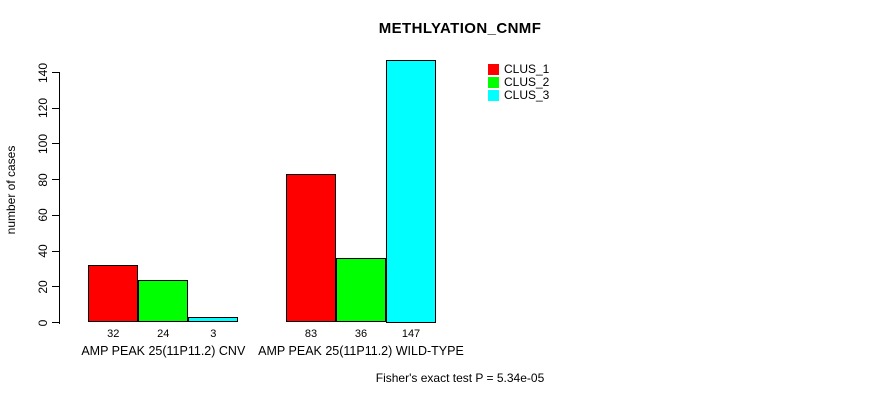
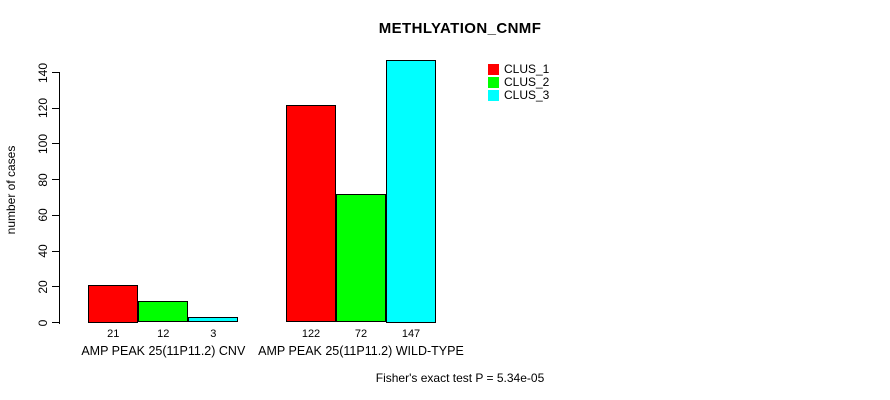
CLUS_1/AMP PEAK 25(11P11.2) CNV: 32 -> 21
CLUS_2/AMP PEAK 25(11P11.2) CNV: 24 -> 12
CLUS_1/AMP PEAK 25(11P11.2) WILD-TYPE: 83 -> 122
CLUS_2/AMP PEAK 25(11P11.2) WILD-TYPE: 36 -> 72
